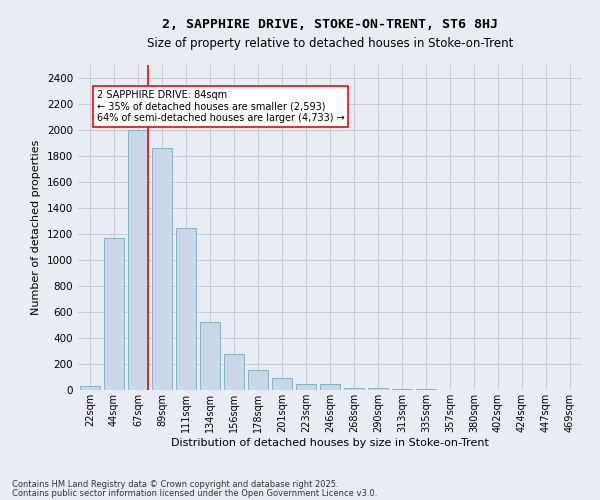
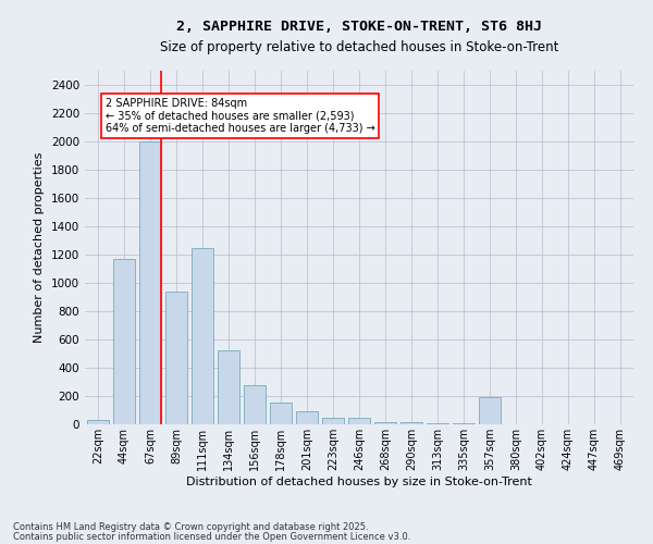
89sqm: 1860 -> 940
357sqm: 0 -> 190
